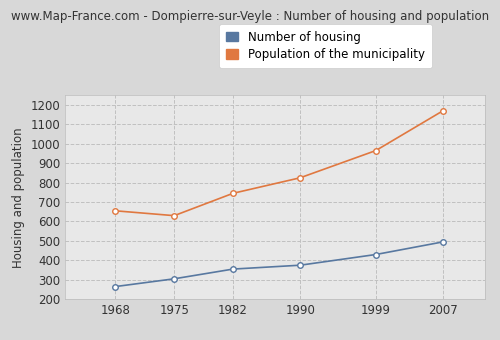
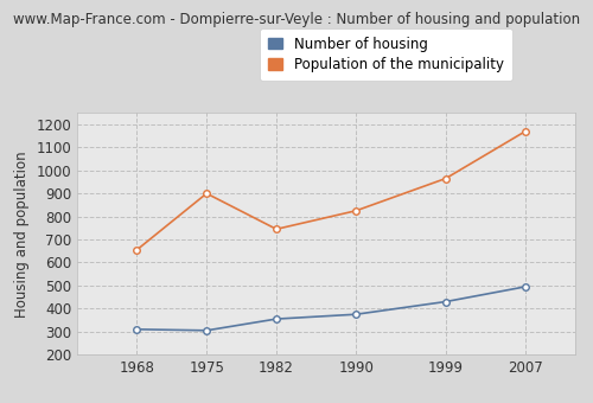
Number of housing/1968: 260 -> 310
Population of the municipality/1975: 630 -> 900
